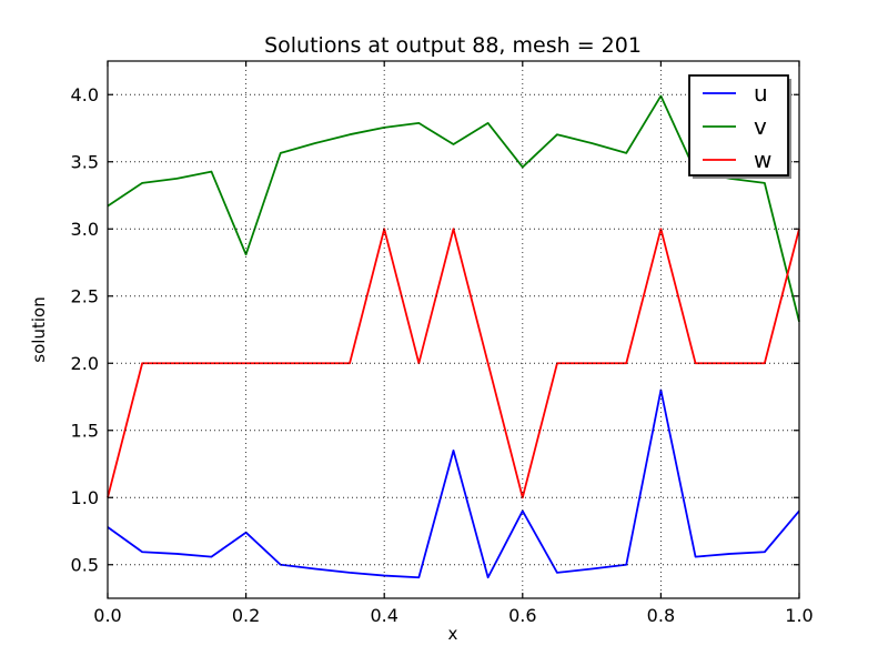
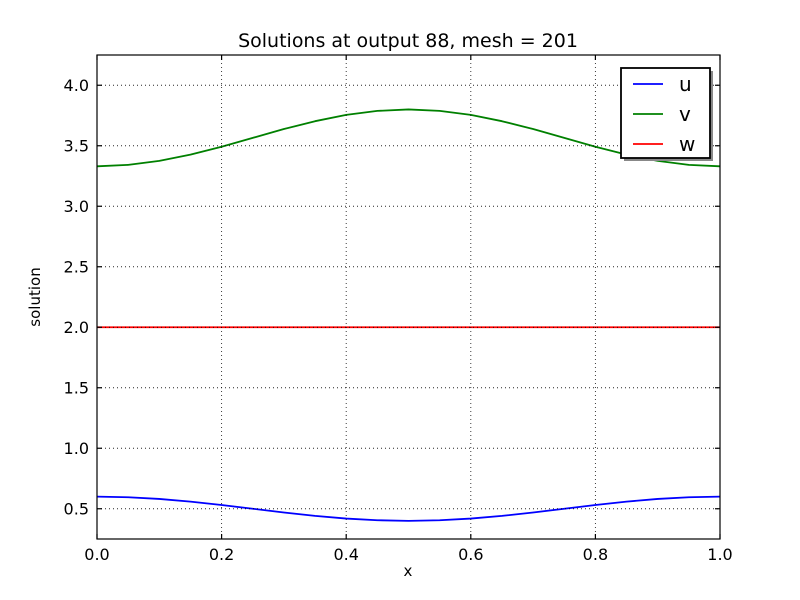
u/0.0: 0.78 -> 0.60
v/0.0: 3.17 -> 3.33
w/0.0: 1 -> 2
u/0.2: 0.74 -> 0.53
v/0.2: 2.81 -> 3.49
w/0.4: 3 -> 2
u/0.5: 1.35 -> 0.40
v/0.5: 3.63 -> 3.80
w/0.5: 3 -> 2
u/0.6: 0.90 -> 0.42
v/0.6: 3.46 -> 3.75
w/0.6: 1 -> 2
u/0.8: 1.80 -> 0.53
v/0.8: 3.99 -> 3.49
w/0.8: 3 -> 2
u/1.0: 0.90 -> 0.60
v/1.0: 2.31 -> 3.33
w/1.0: 3 -> 2
